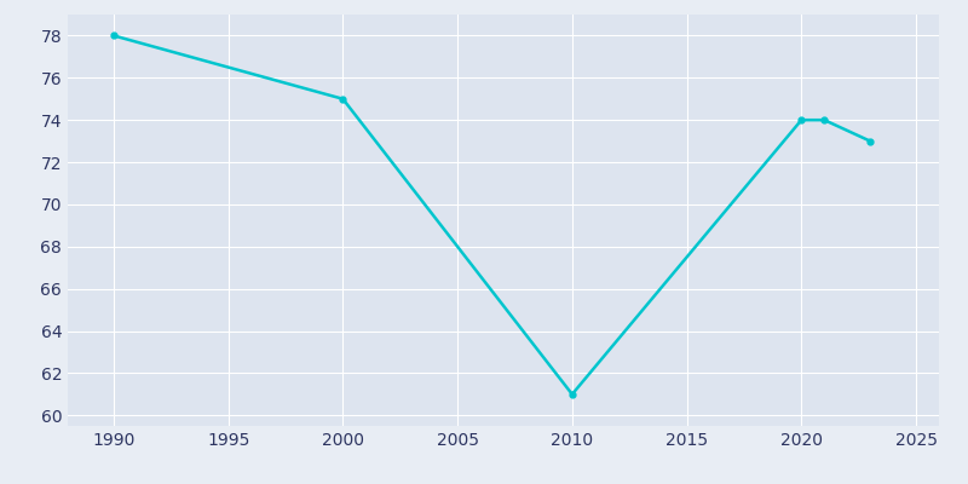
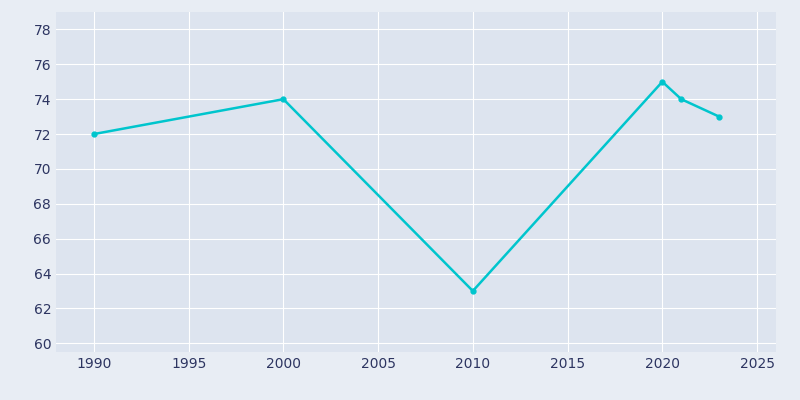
1990: 78 -> 72
2000: 75 -> 74
2010: 61 -> 63
2020: 74 -> 75
